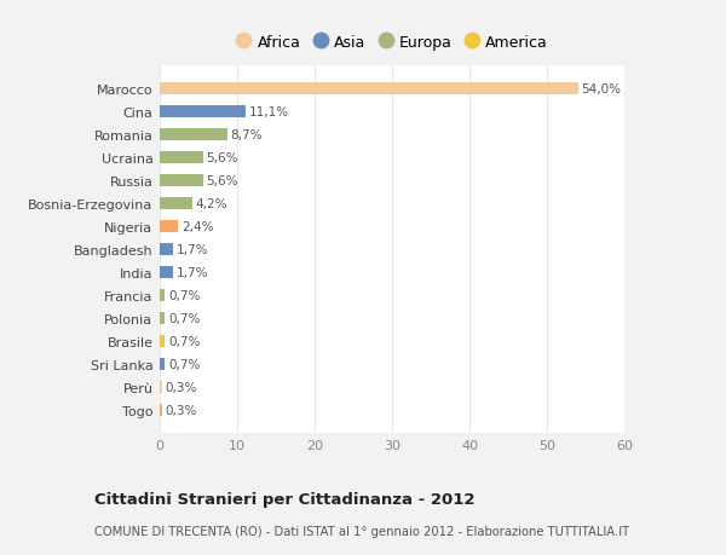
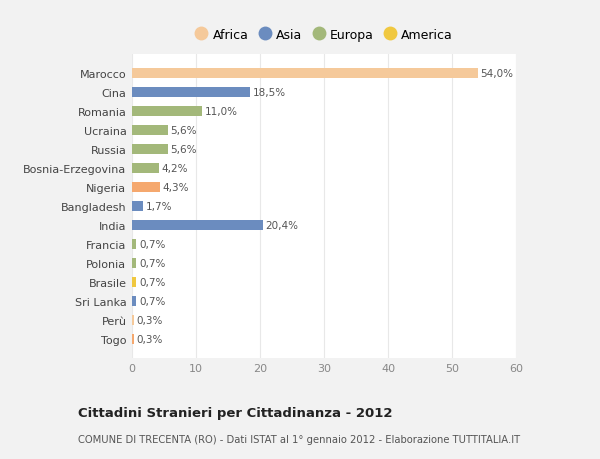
Cina: 11,1% -> 18,5%
Romania: 8,7% -> 11,0%
Nigeria: 2,4% -> 4,3%
India: 1,7% -> 20,4%
